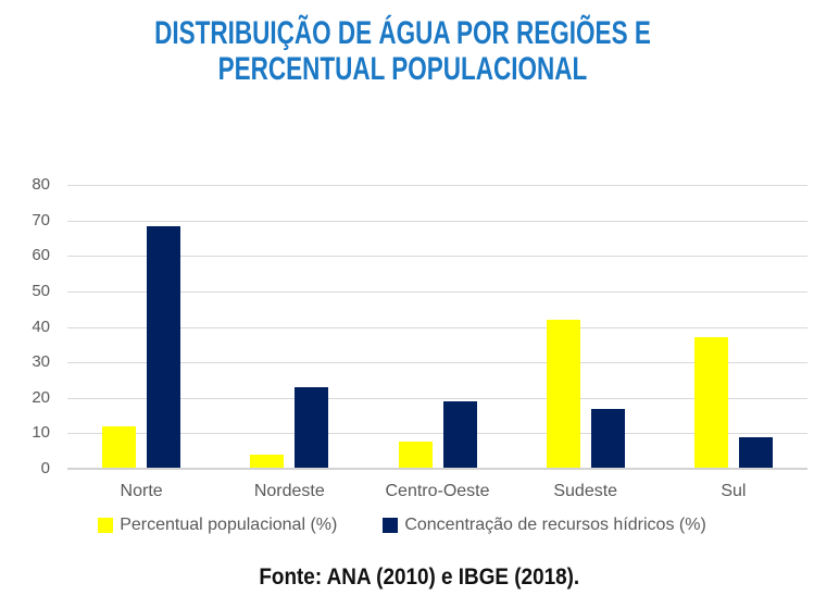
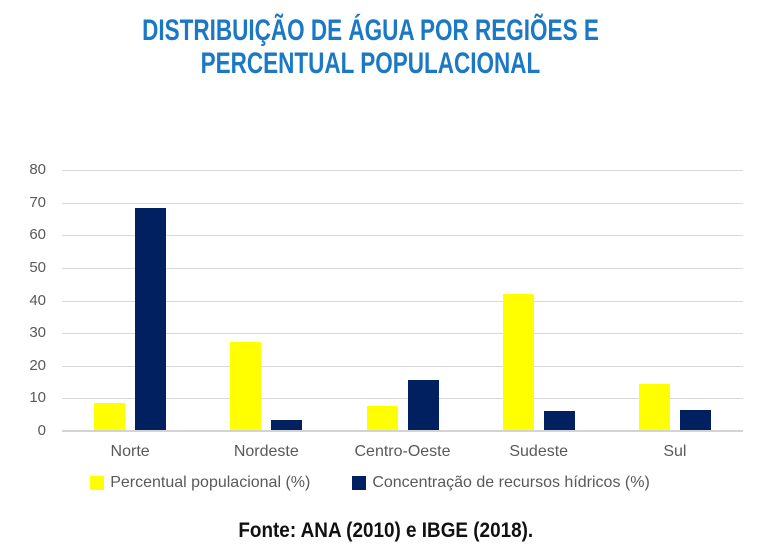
Percentual populacional (%)/Norte: 12 -> 9
Percentual populacional (%)/Nordeste: 4 -> 27
Concentração de recursos hídricos (%)/Nordeste: 23 -> 3
Concentração de recursos hídricos (%)/Centro-Oeste: 19 -> 16
Concentração de recursos hídricos (%)/Sudeste: 17 -> 6
Percentual populacional (%)/Sul: 37 -> 14
Concentração de recursos hídricos (%)/Sul: 9 -> 6
